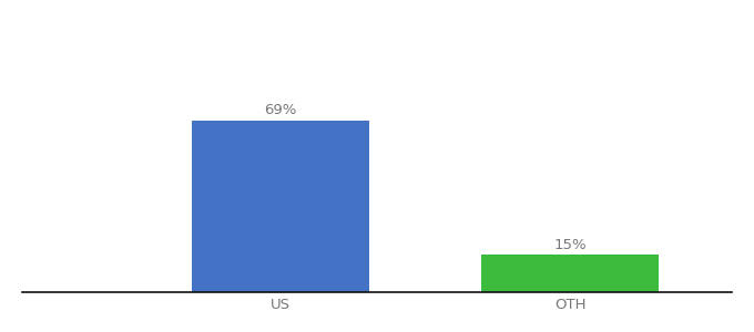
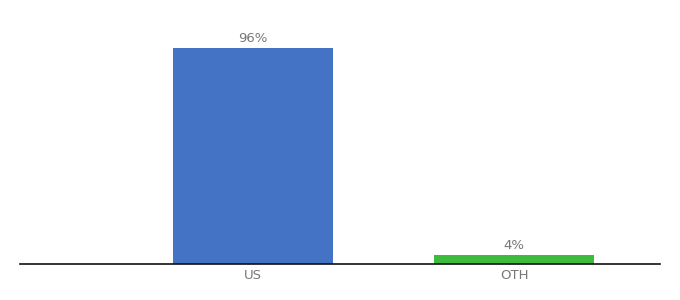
US: 69% -> 96%
OTH: 15% -> 4%
